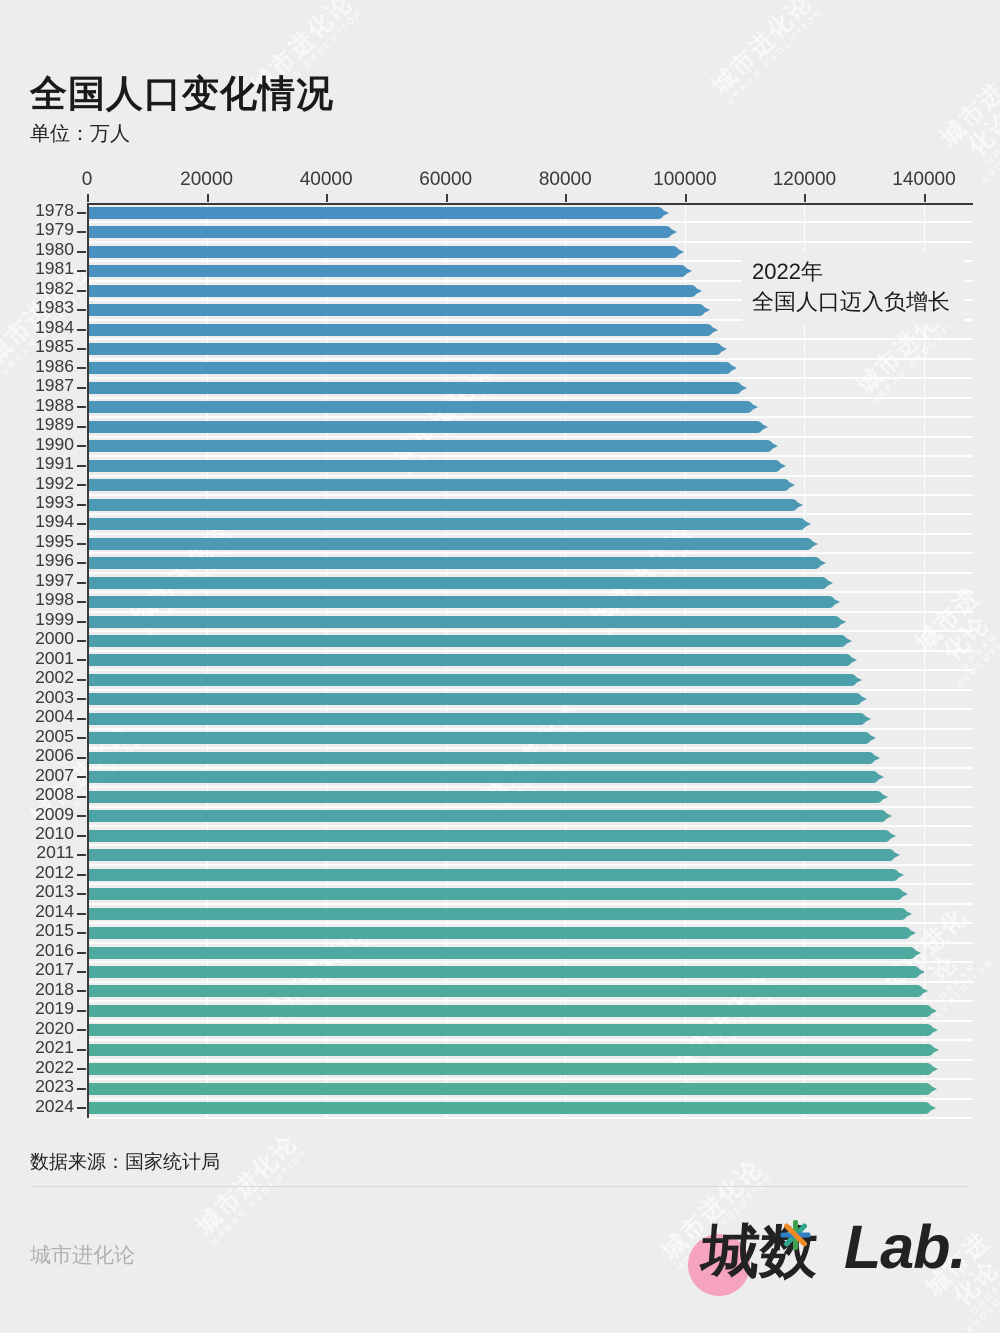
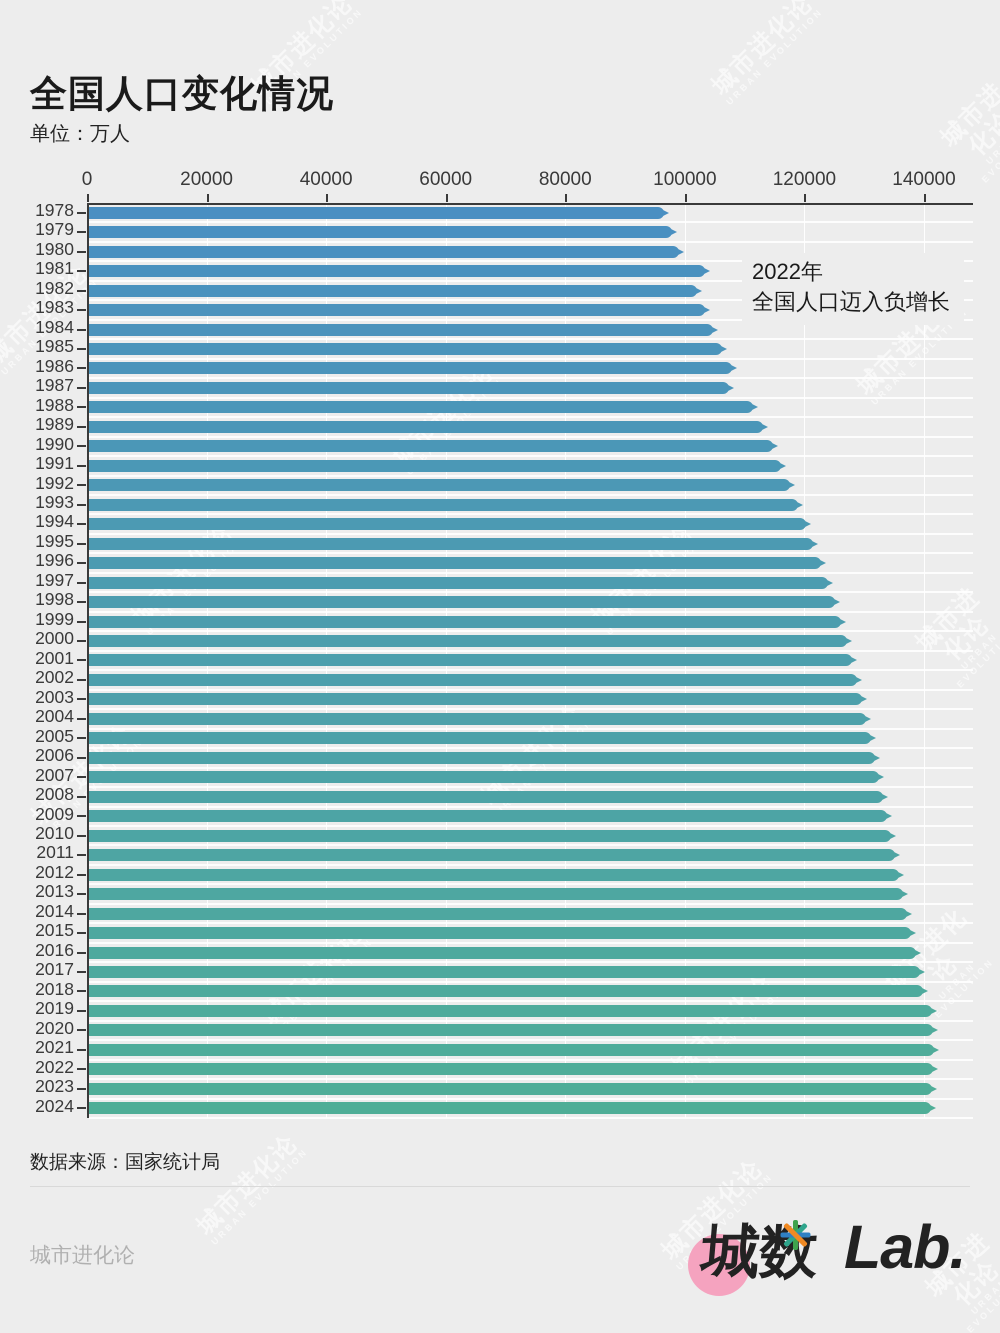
1981: 100000 -> 103000
1987: 109000 -> 107000
